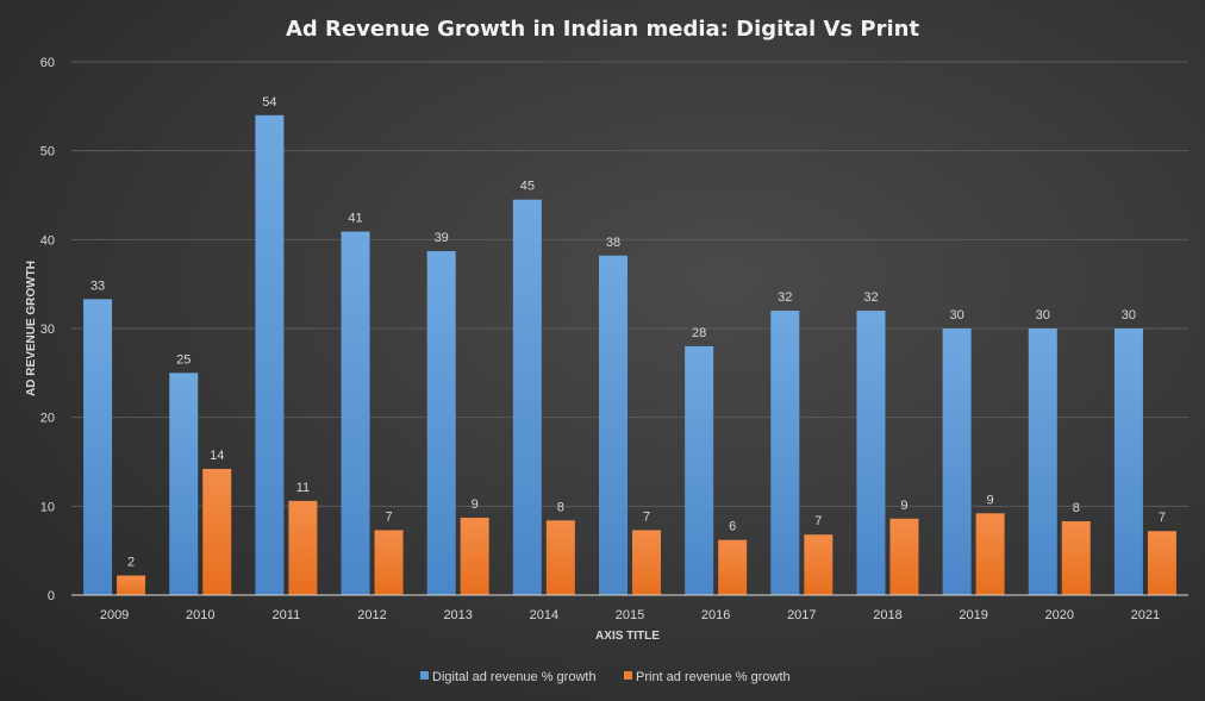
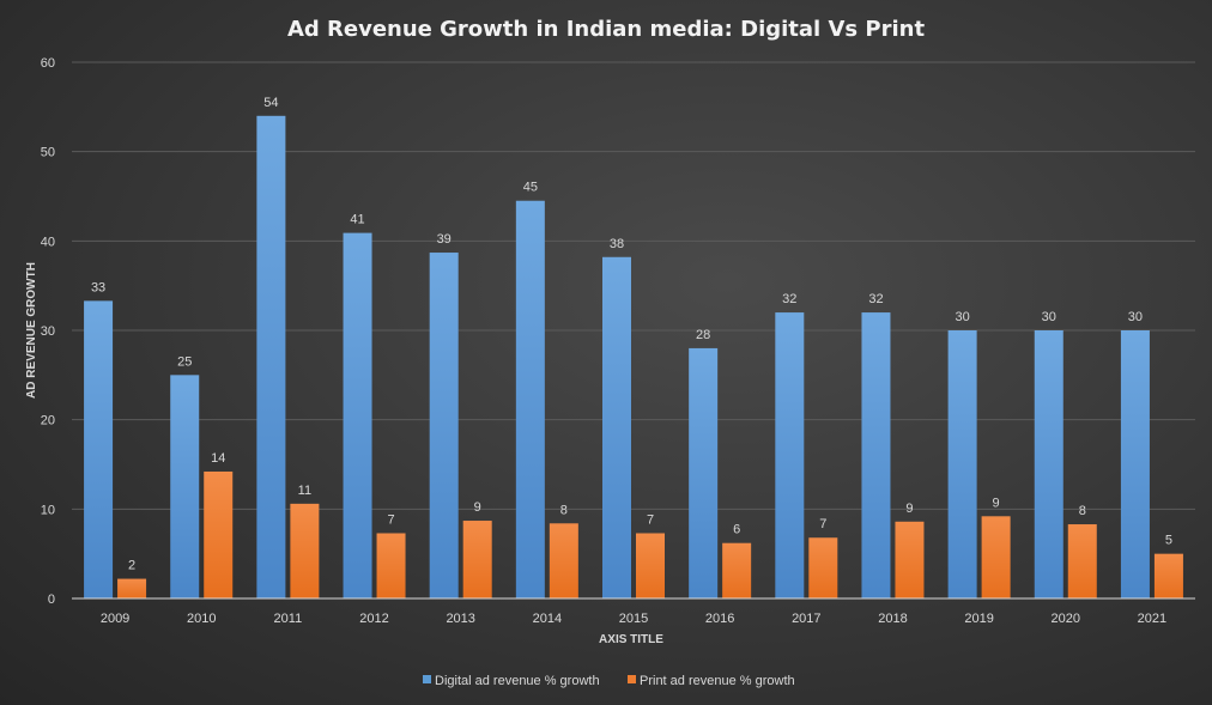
Print ad revenue % growth/2021: 7 -> 5
